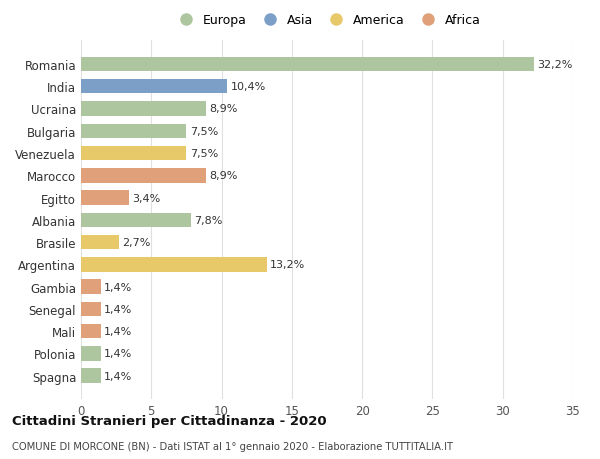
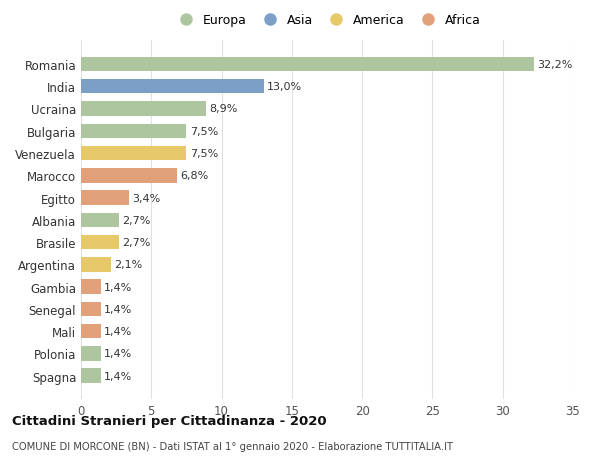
India: 10,4% -> 13,0%
Marocco: 8,9% -> 6,8%
Albania: 7,8% -> 2,7%
Argentina: 13,2% -> 2,1%
